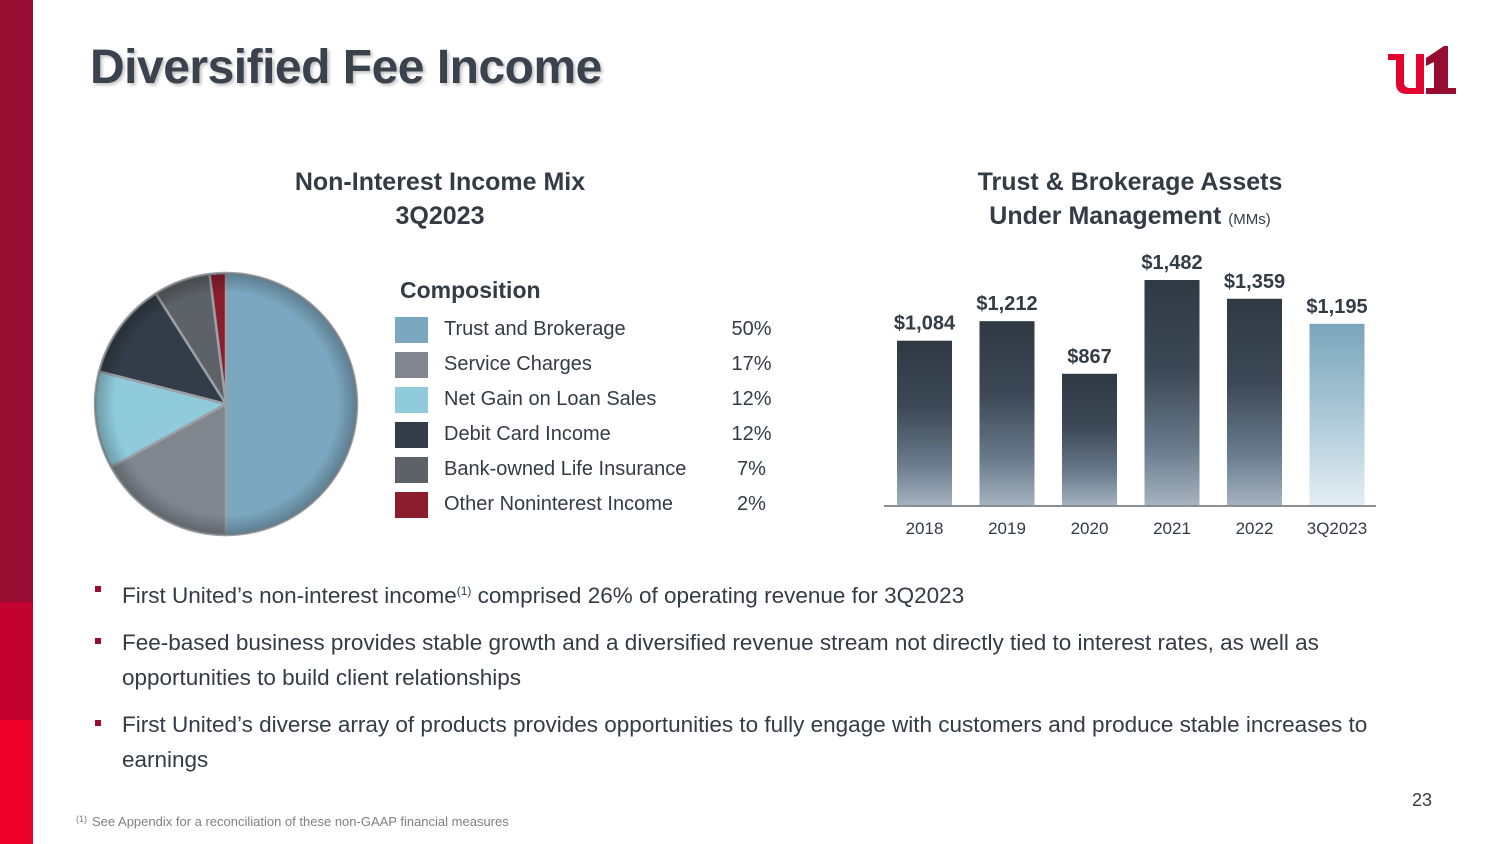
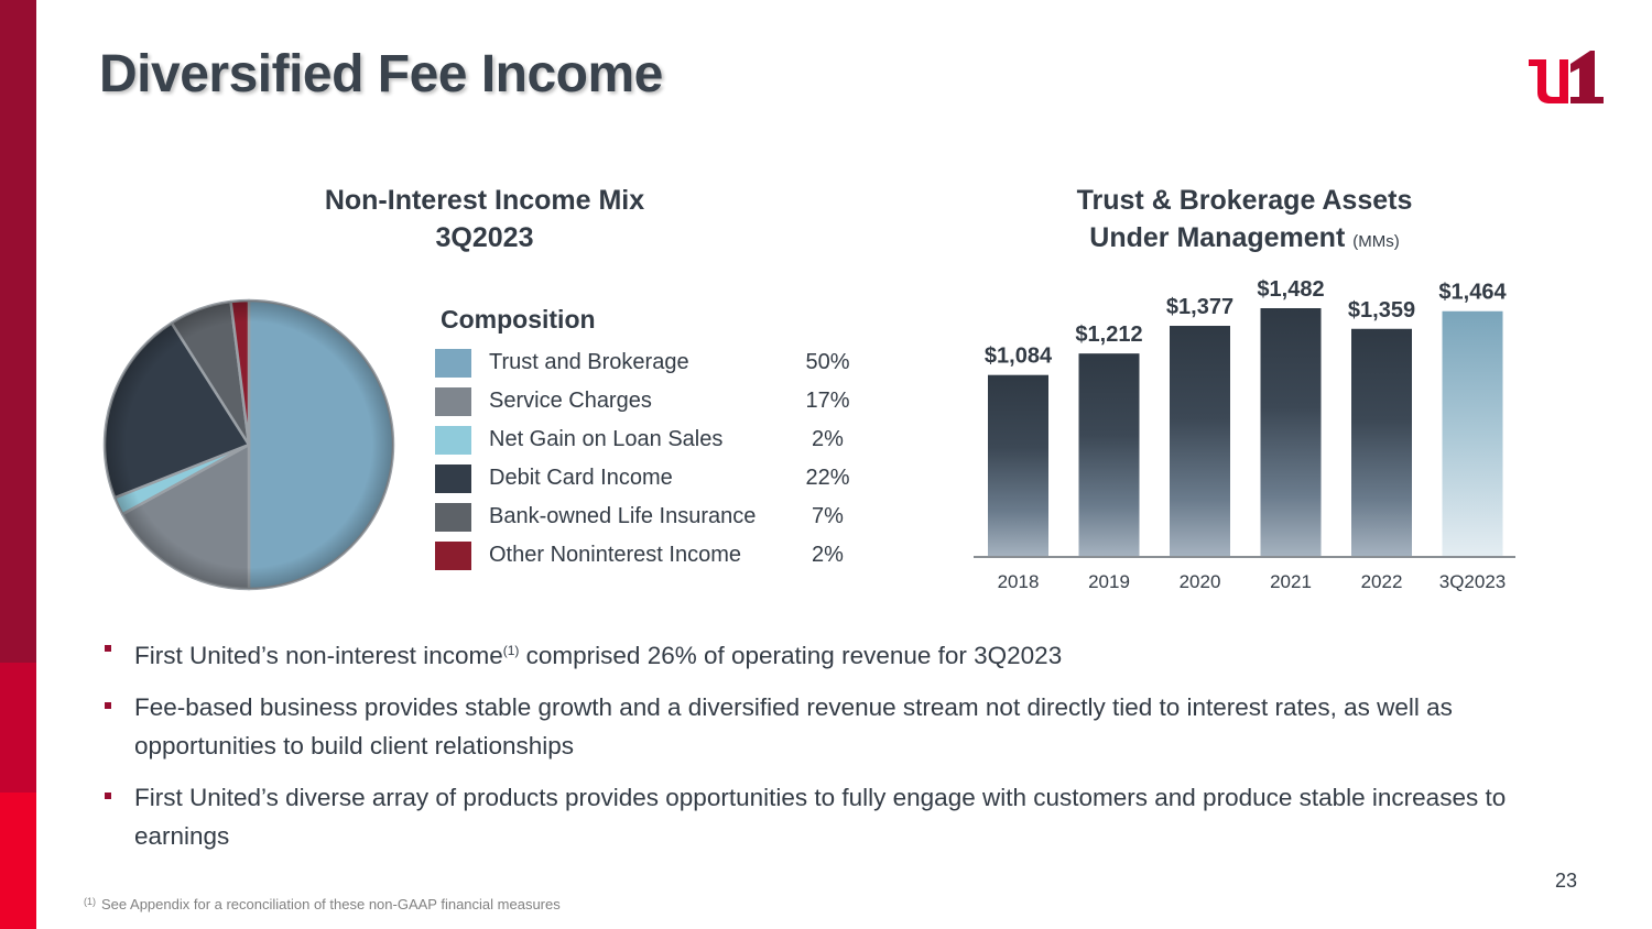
Non-Interest Income Mix/Net Gain on Loan Sales: 12% -> 2%
Non-Interest Income Mix/Debit Card Income: 12% -> 22%
Trust & Brokerage Assets/2020: $867 -> $1,377
Trust & Brokerage Assets/3Q2023: $1,195 -> $1,464
